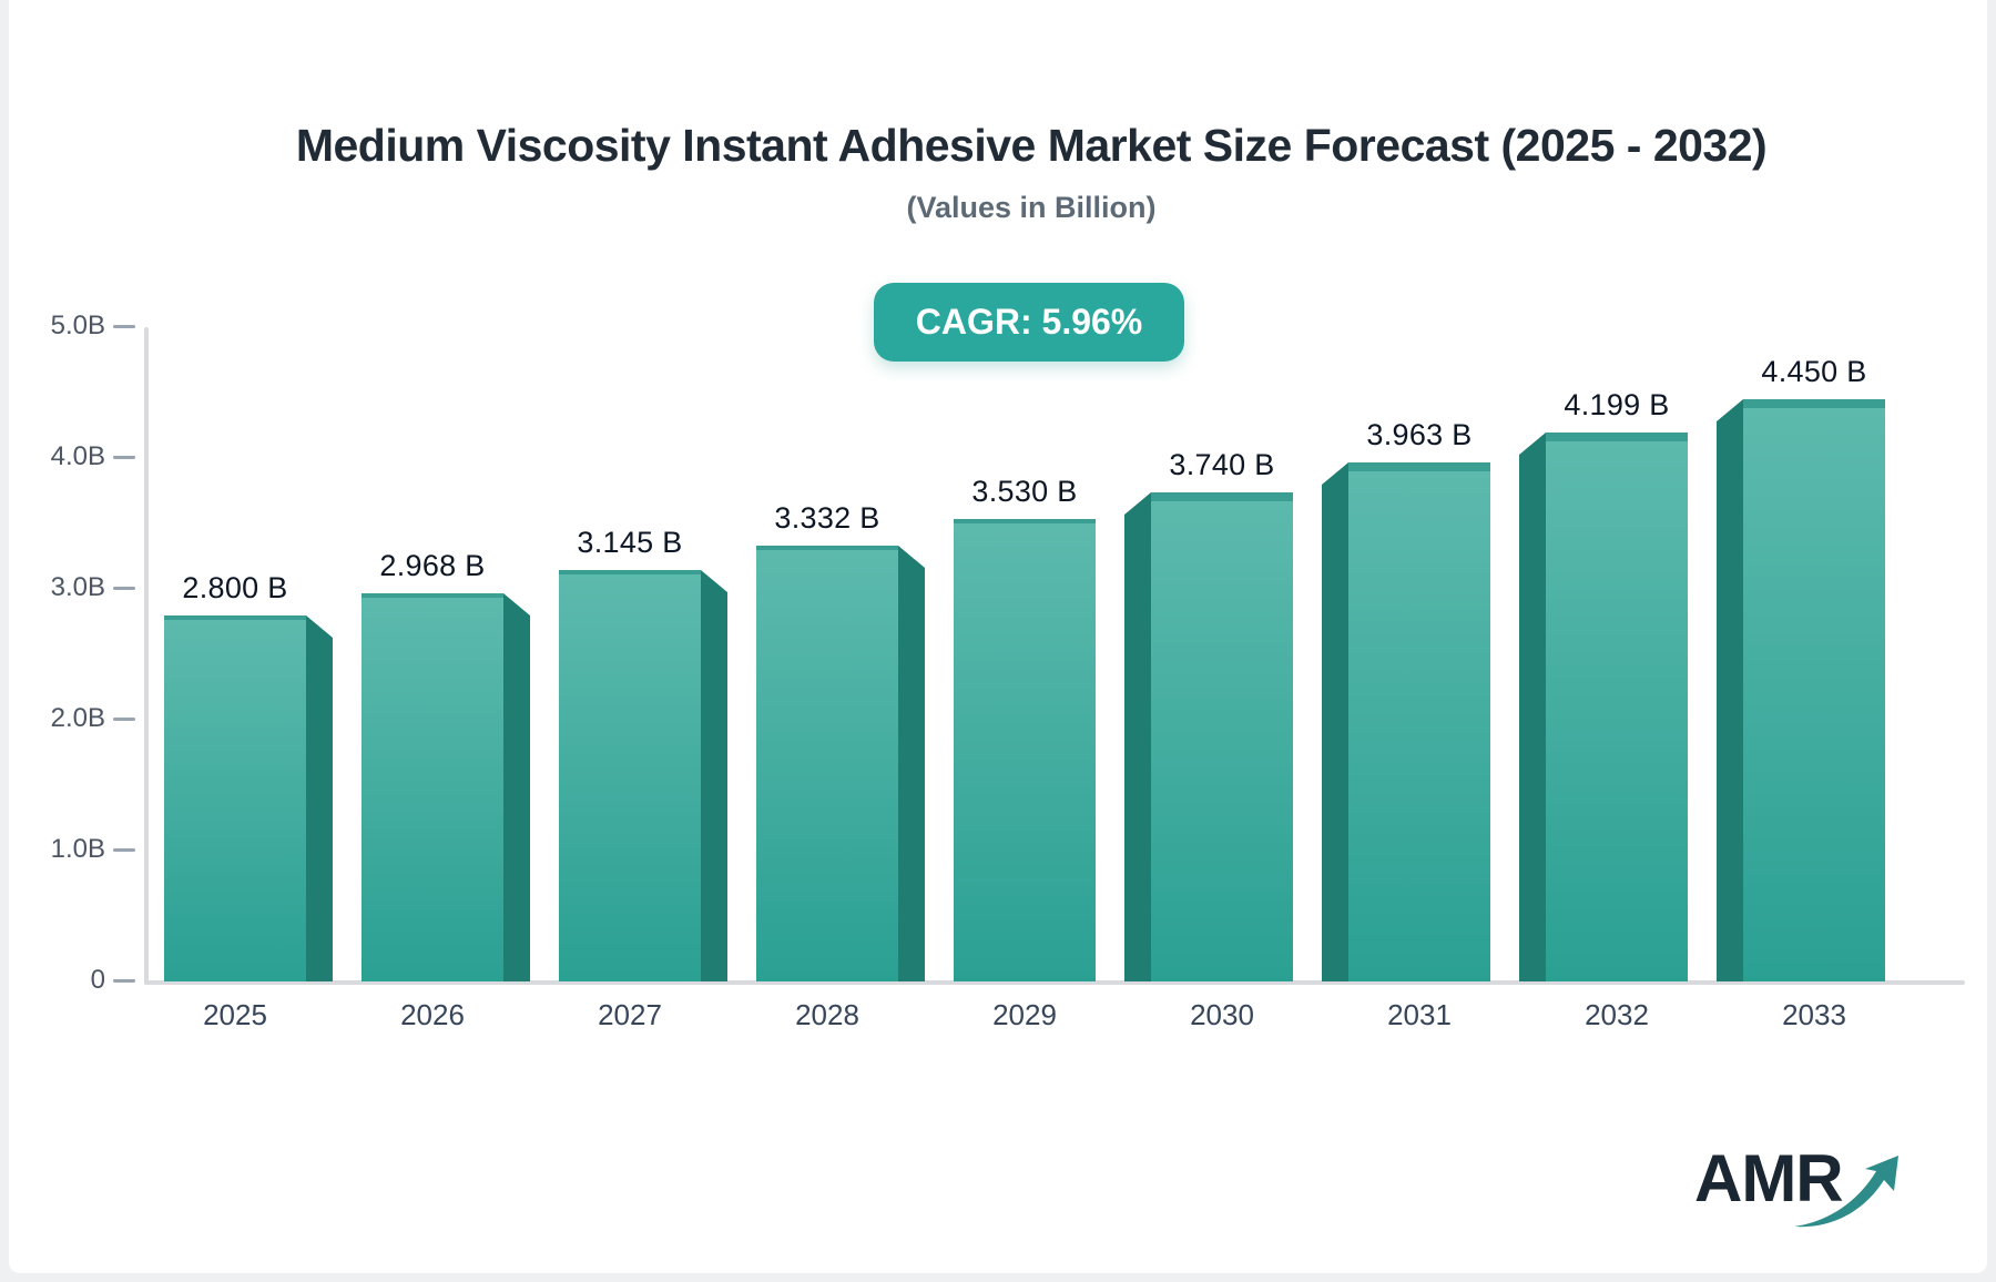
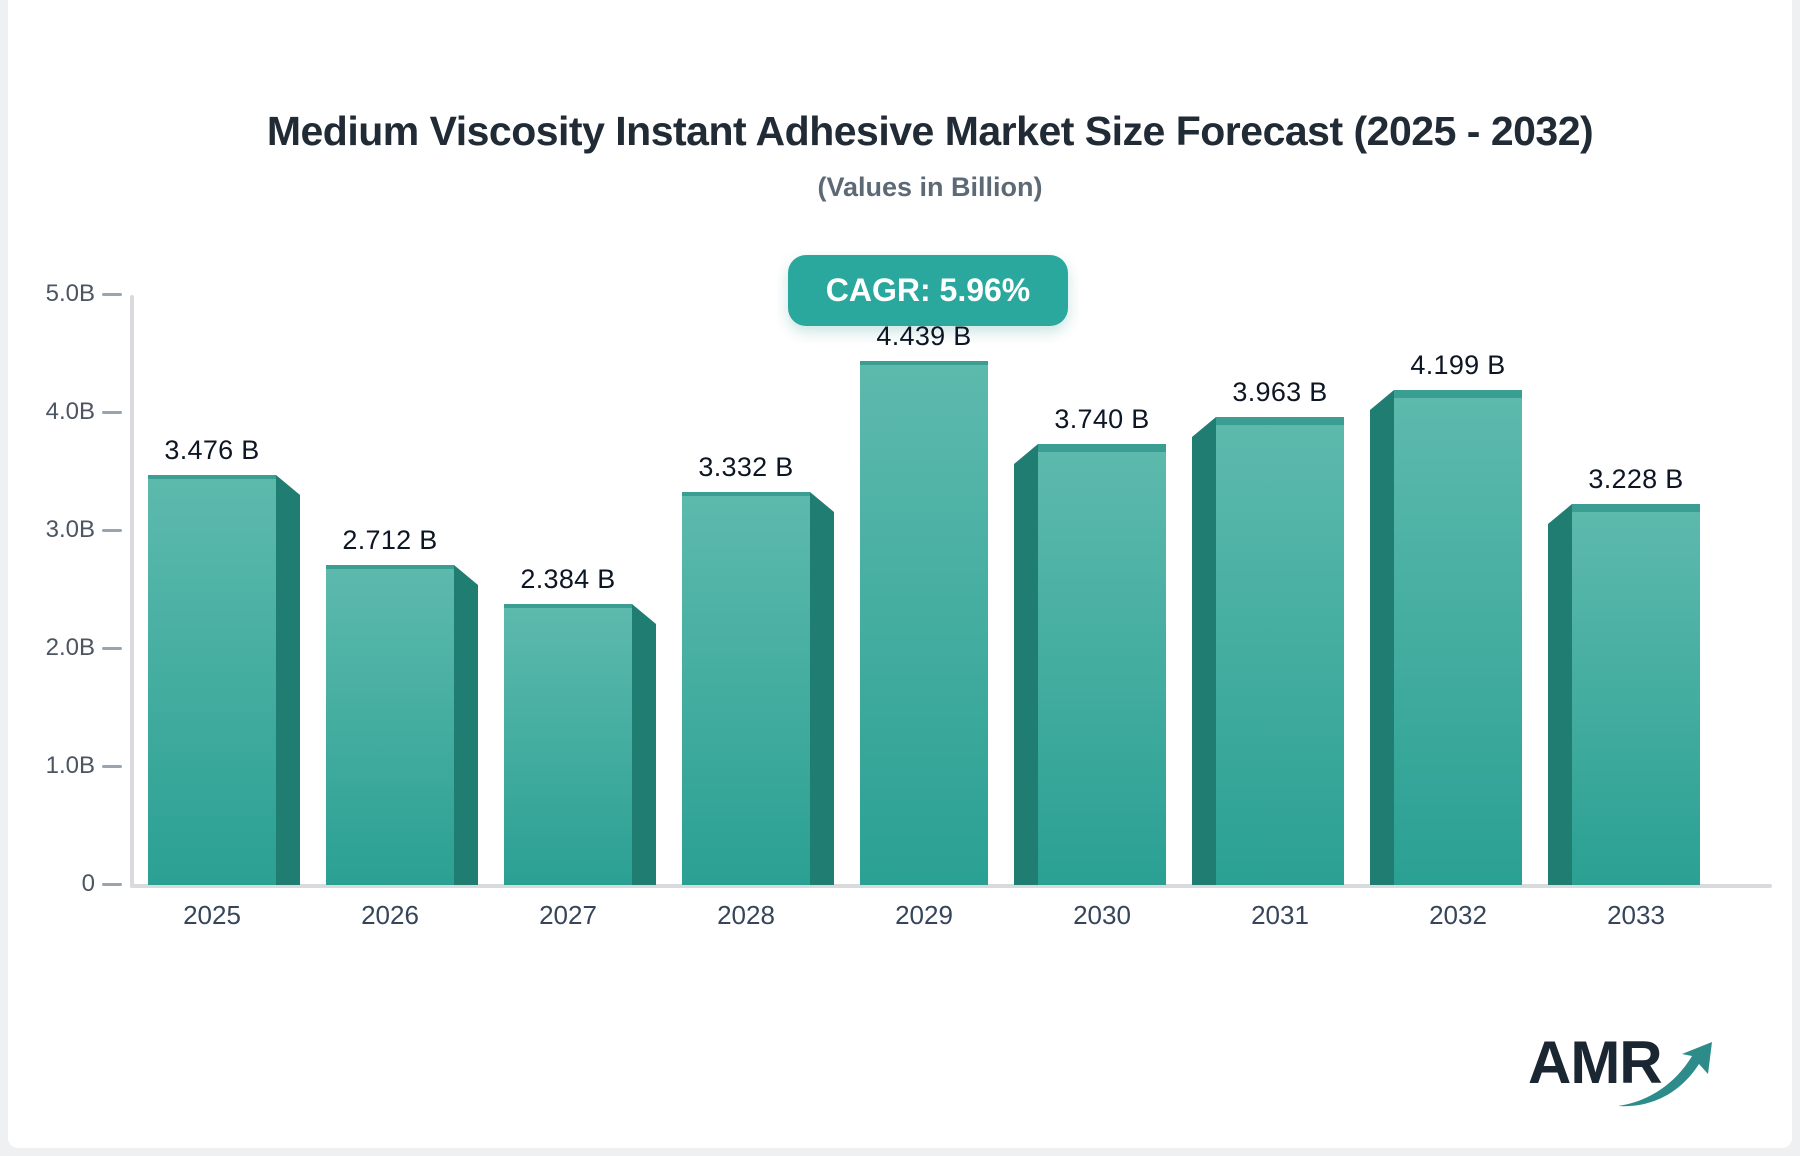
2025: 2.800 -> 3.476
2026: 2.968 -> 2.712
2027: 3.145 -> 2.384
2029: 3.530 -> 4.439
2033: 4.450 -> 3.228
